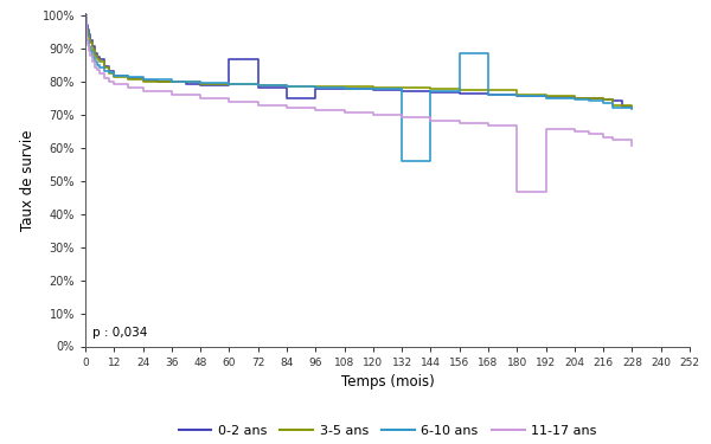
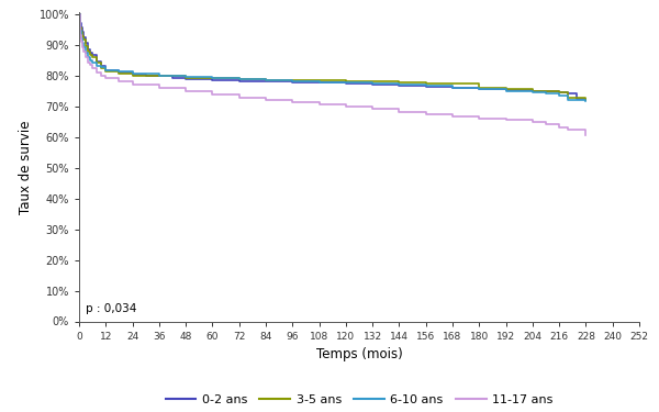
0-2 ans/60: 86.5% -> 78.5%
0-2 ans/84: 75.0% -> 78.0%
6-10 ans/132: 56.0% -> 77.3%
6-10 ans/156: 88.5% -> 76.5%
11-17 ans/180: 46.5% -> 66.0%
